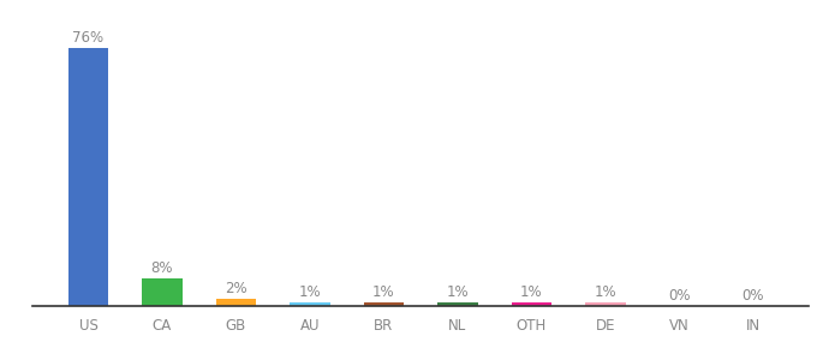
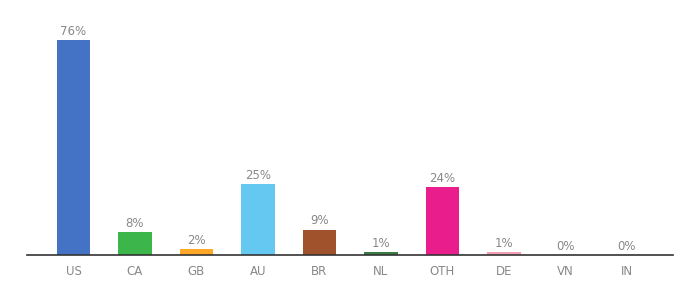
AU: 1% -> 25%
BR: 1% -> 9%
OTH: 1% -> 24%
